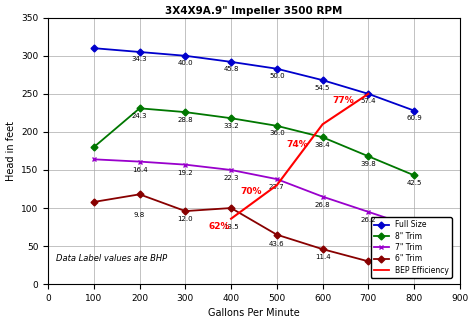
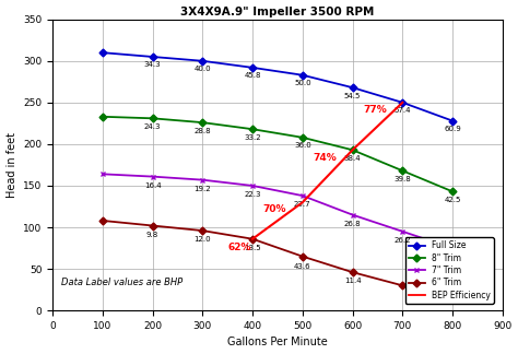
8" Trim/100: 180 -> 233
6" Trim/200: 118 -> 102
6" Trim/400: 100 -> 86
BEP Efficiency/600: 210 -> 193
